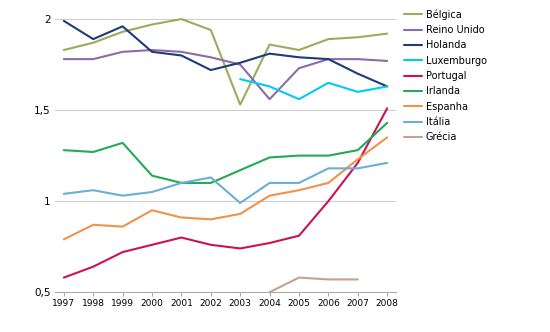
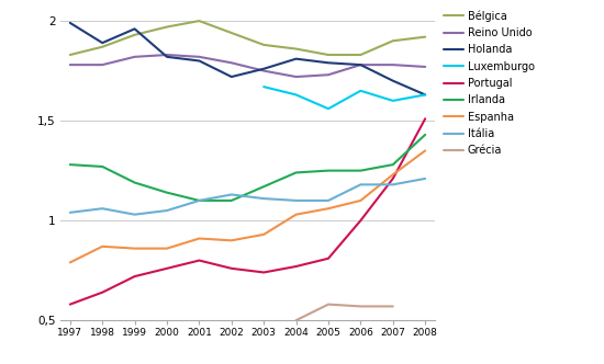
Irlanda/1999: 1,32 -> 1,19
Espanha/2000: 0,95 -> 0,86
Bélgica/2003: 1,53 -> 1,88
Itália/2003: 0,99 -> 1,11
Reino Unido/2004: 1,56 -> 1,72
Bélgica/2006: 1,89 -> 1,83
